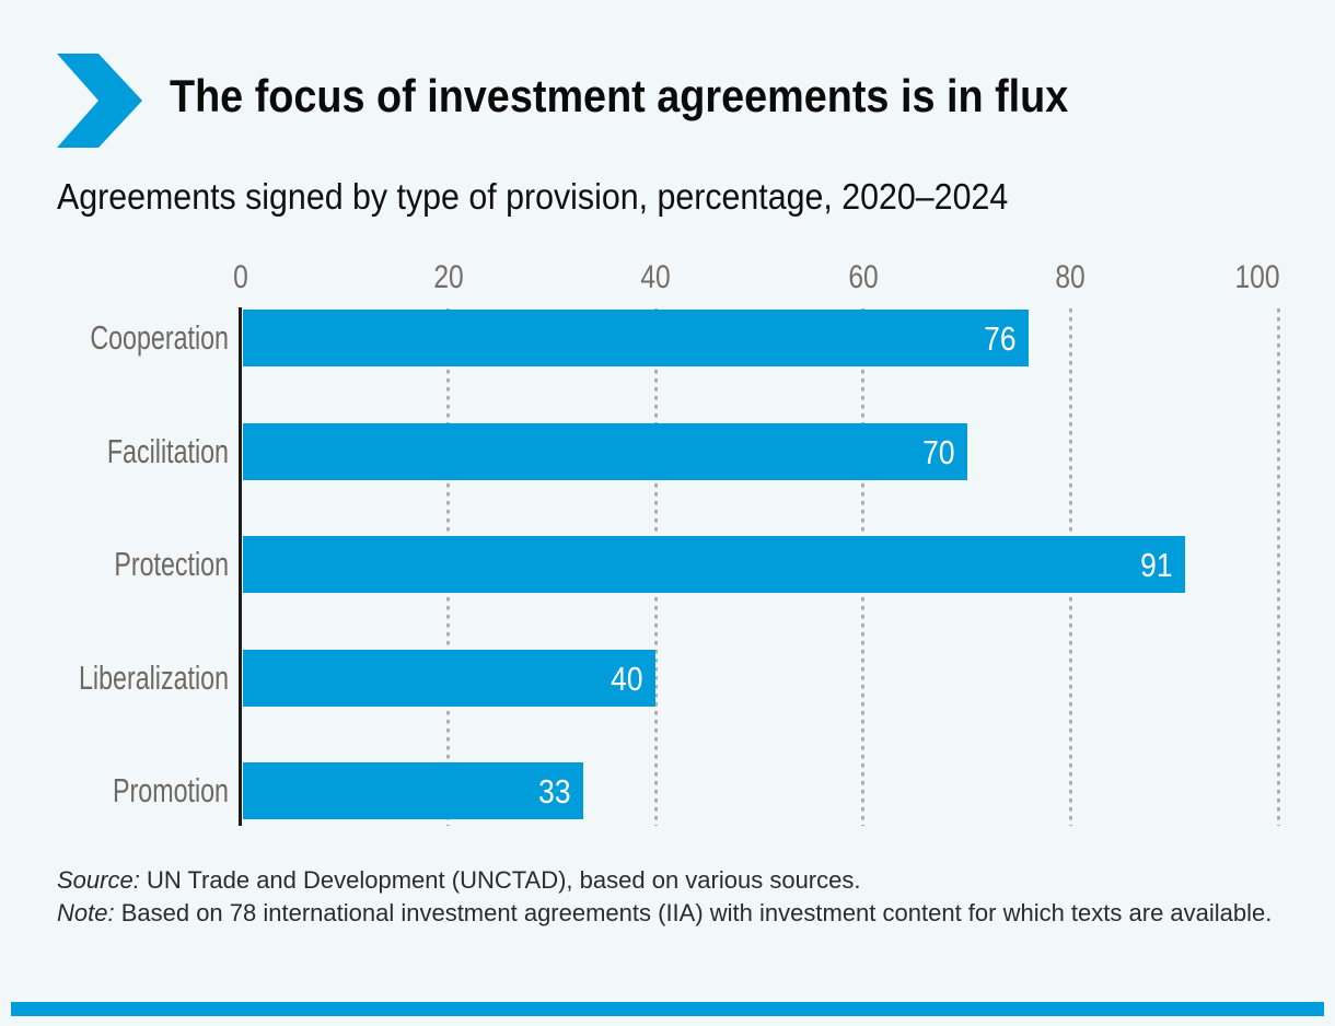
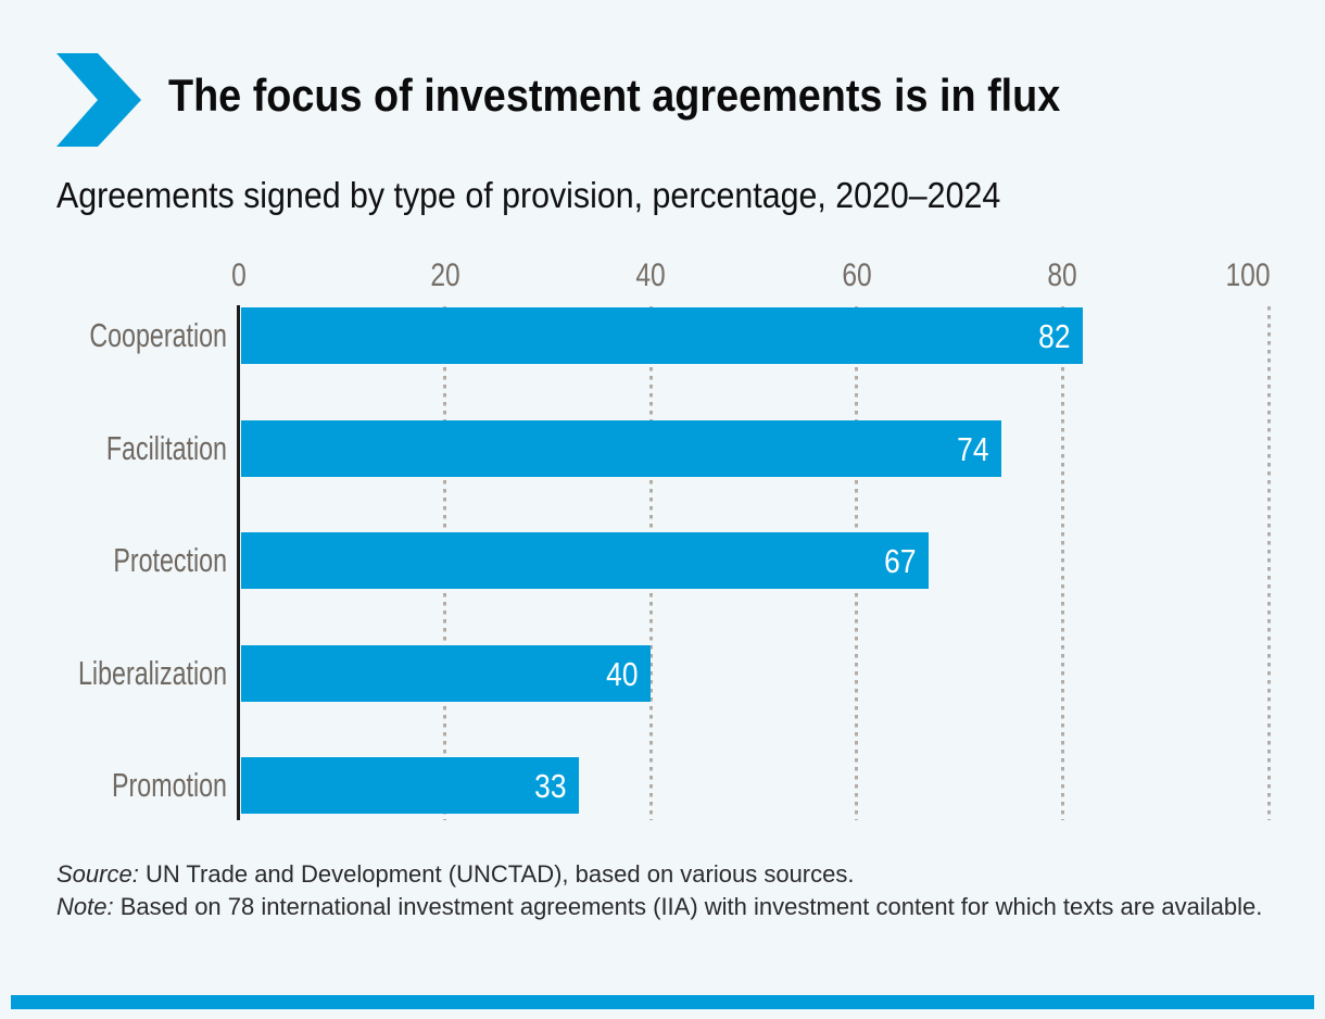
Cooperation: 76 -> 82
Facilitation: 70 -> 74
Protection: 91 -> 67
